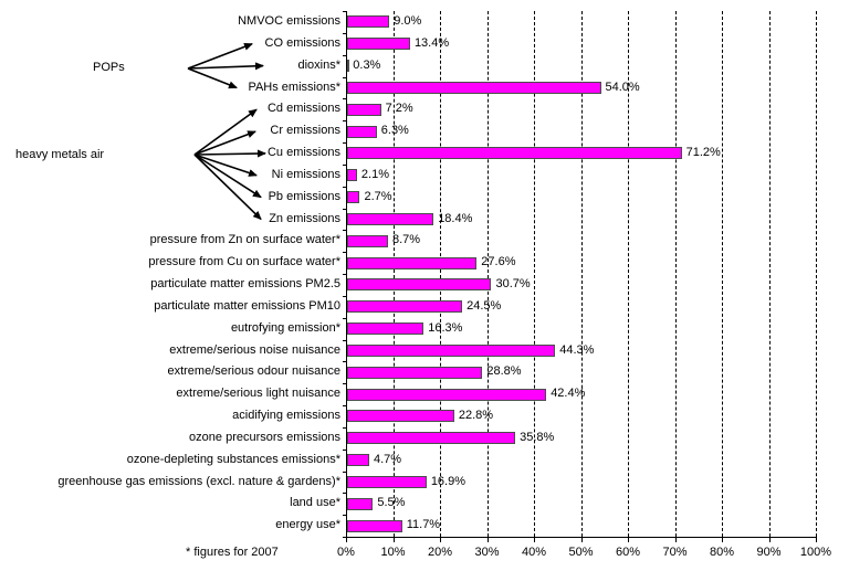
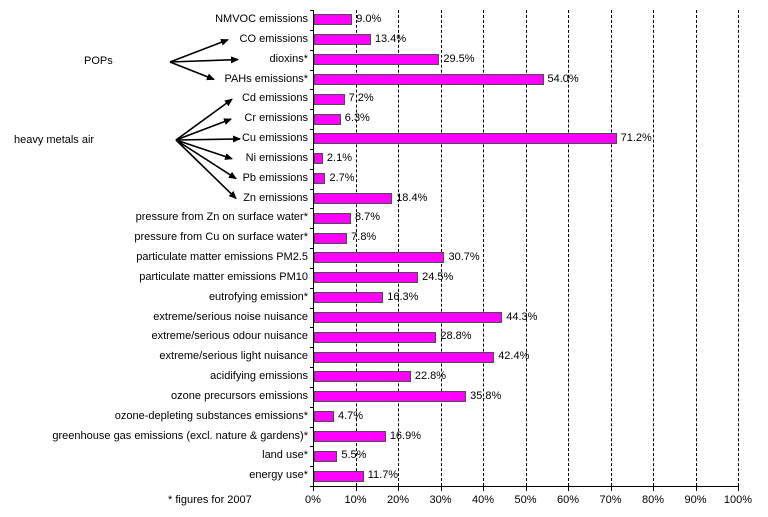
dioxins*: 0.3% -> 29.5%
pressure from Cu on surface water*: 27.6% -> 7.8%
